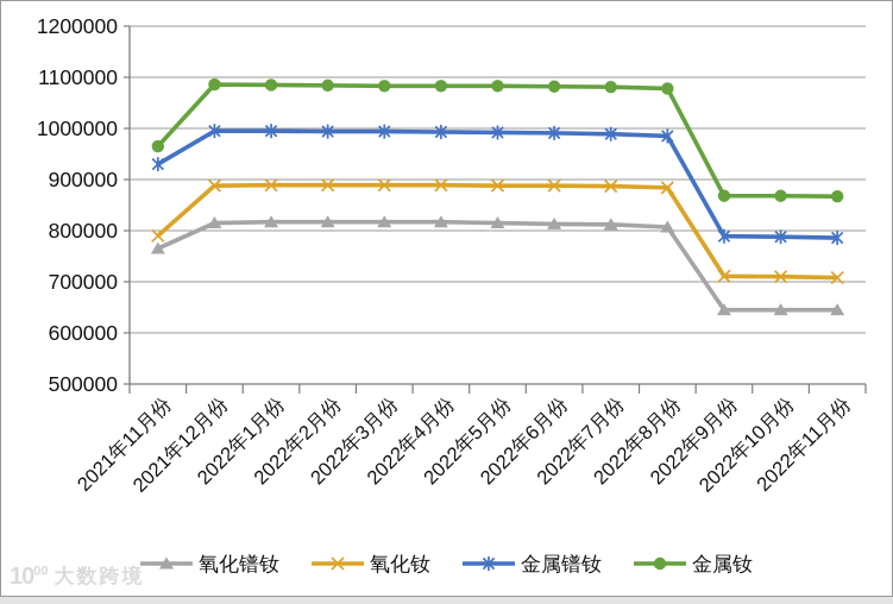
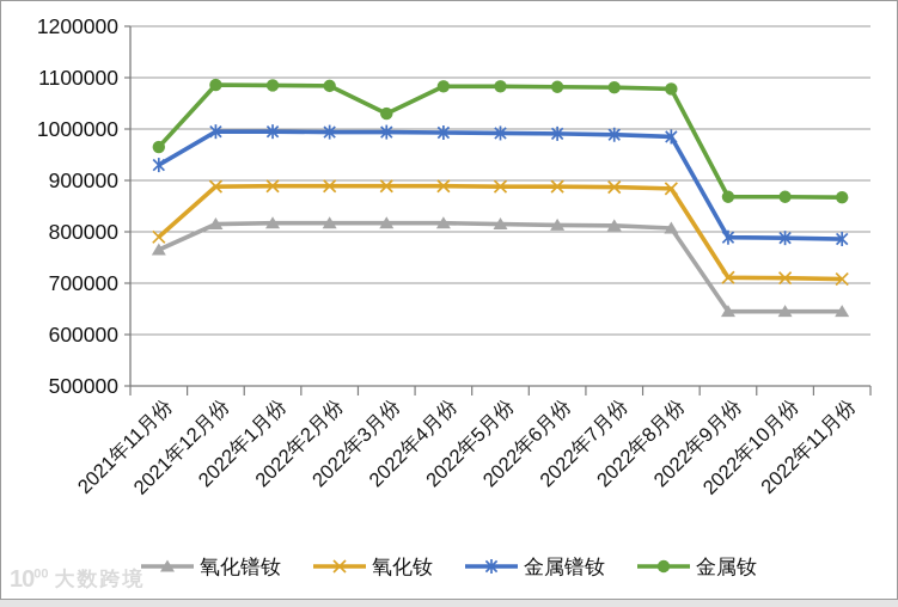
金属钕/2022年3月份: 1080000 -> 1030000
